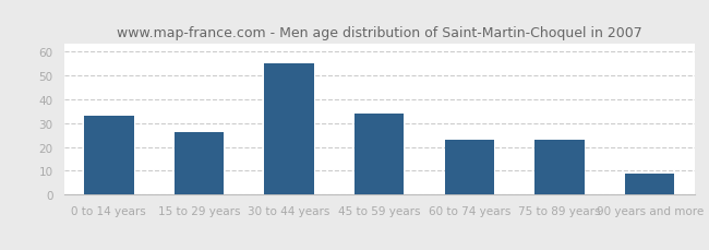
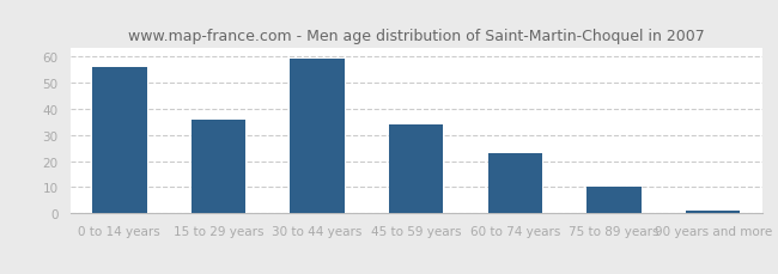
0 to 14 years: 33 -> 56
15 to 29 years: 26 -> 36
30 to 44 years: 55 -> 59
75 to 89 years: 23 -> 10
90 years and more: 9 -> 1
